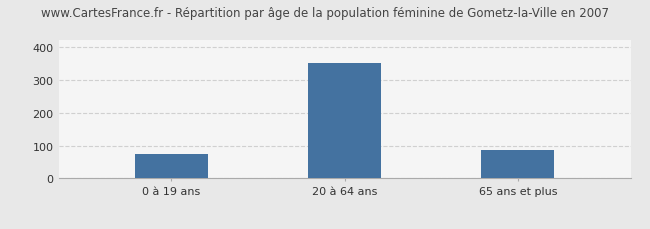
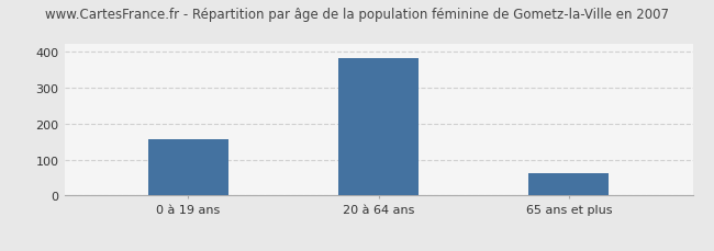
0 à 19 ans: 75 -> 155
20 à 64 ans: 350 -> 383
65 ans et plus: 85 -> 63
